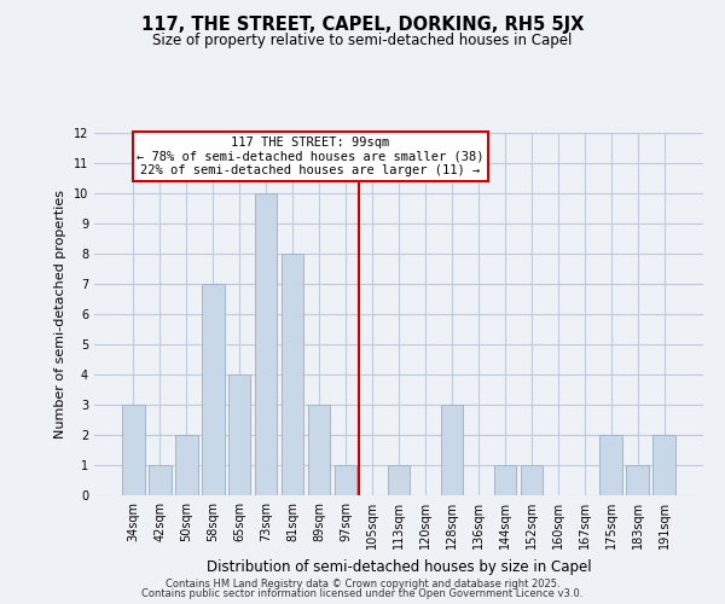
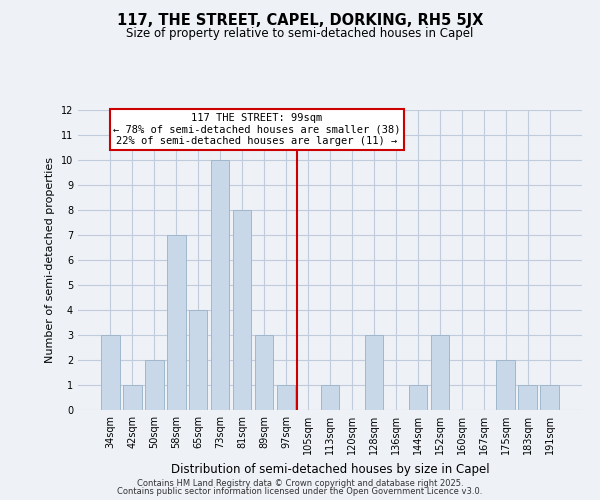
152sqm: 1 -> 3
191sqm: 2 -> 1
